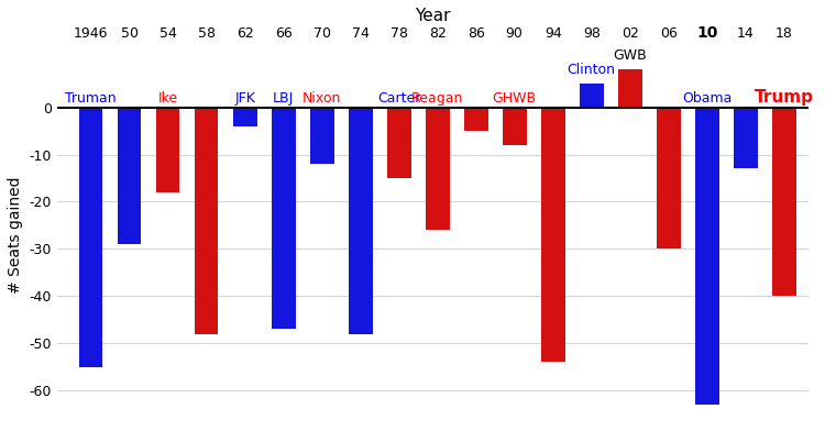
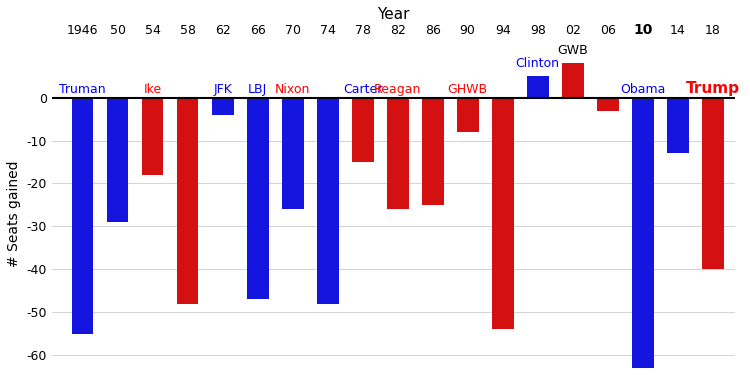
70: -12 -> -26
86: -5 -> -25
06: -30 -> -3
